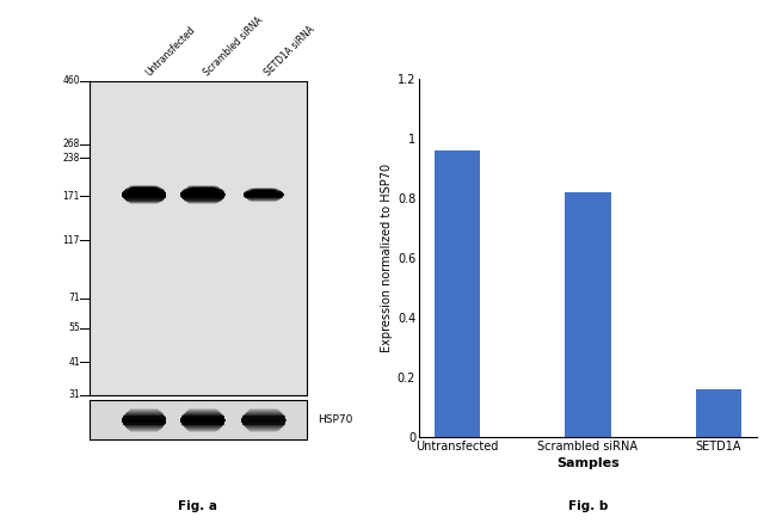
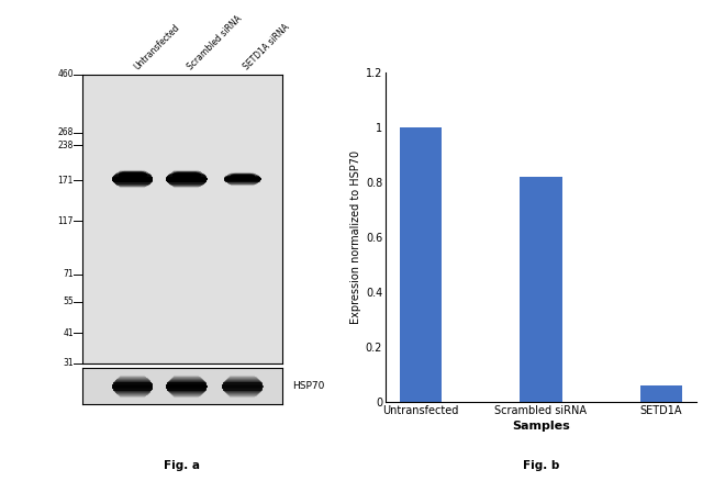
Untransfected: 0.96 -> 1.00
SETD1A: 0.16 -> 0.06
